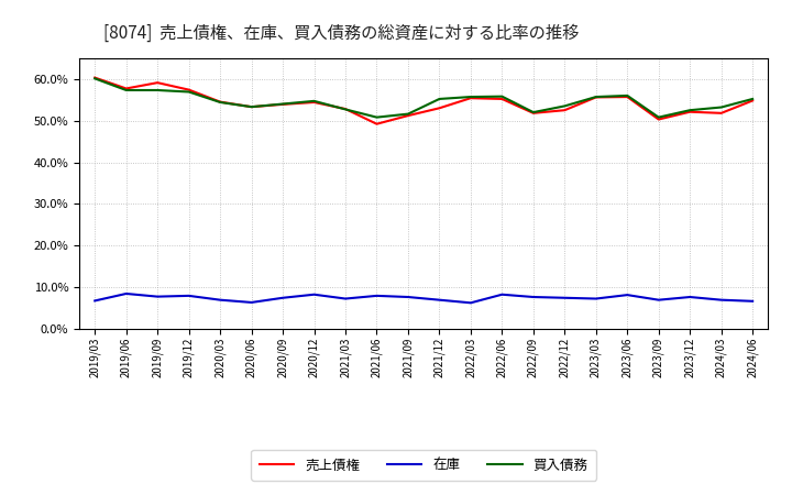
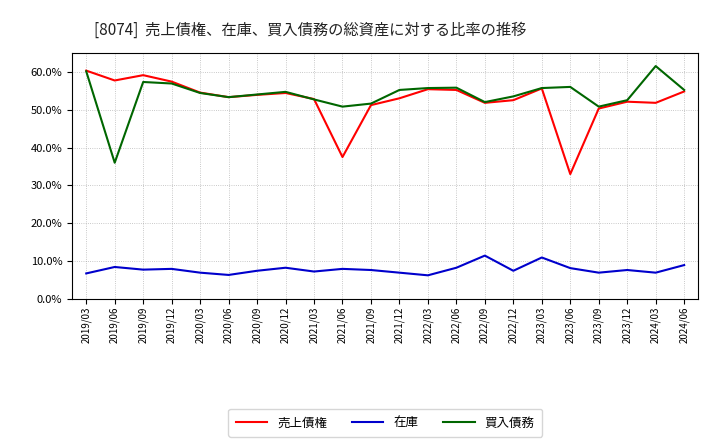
買入債務/2019/06: 57.3% -> 36.0%
売上債権/2021/06: 49.2% -> 37.5%
在庫/2022/09: 7.7% -> 11.5%
在庫/2023/03: 7.3% -> 11.0%
売上債権/2023/06: 55.7% -> 33.0%
買入債務/2024/03: 53.2% -> 61.5%
在庫/2024/06: 6.7% -> 9.0%
